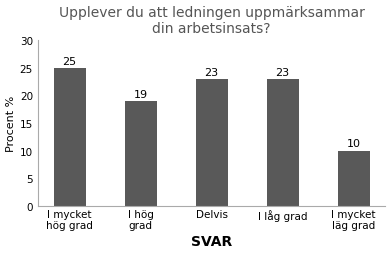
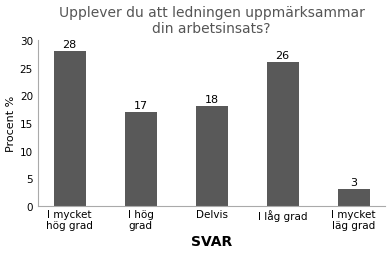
I mycket hög grad: 25 -> 28
I hög grad: 19 -> 17
Delvis: 23 -> 18
I låg grad: 23 -> 26
I mycket läg grad: 10 -> 3
